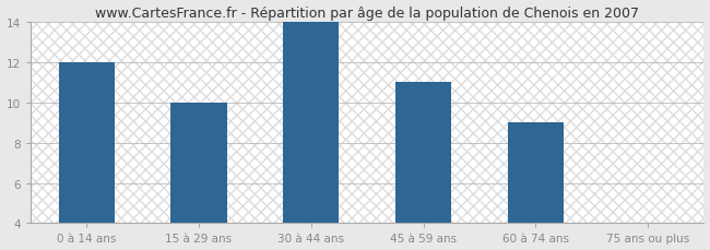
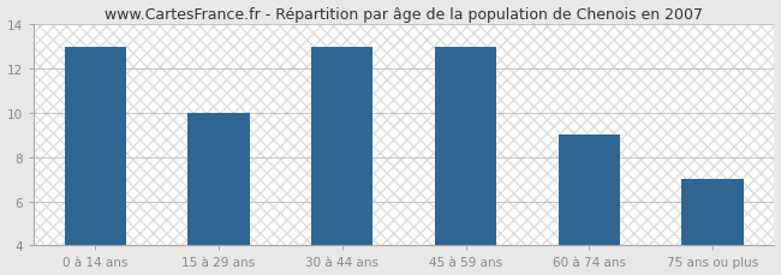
0 à 14 ans: 12 -> 13
30 à 44 ans: 14 -> 13
45 à 59 ans: 11 -> 13
75 ans ou plus: 4 -> 7
